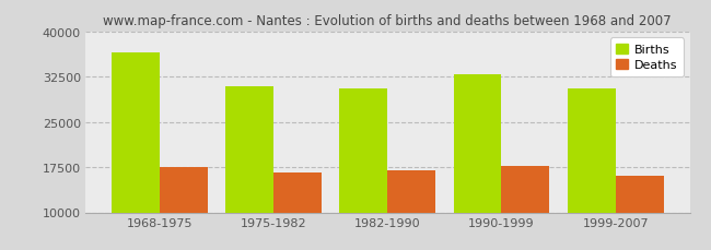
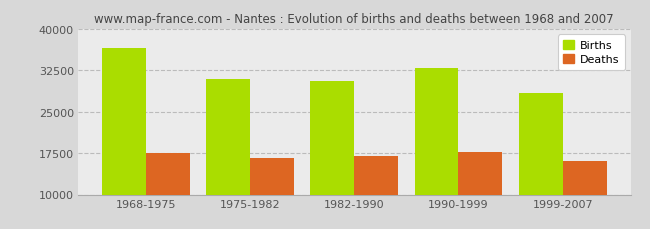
Births/1999-2007: 30500 -> 28400
